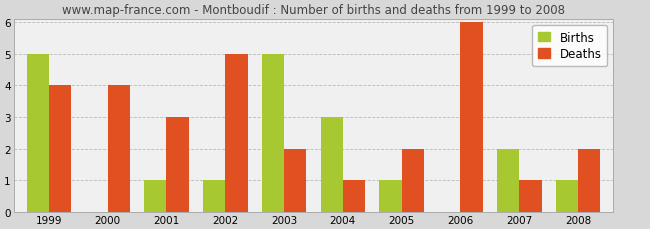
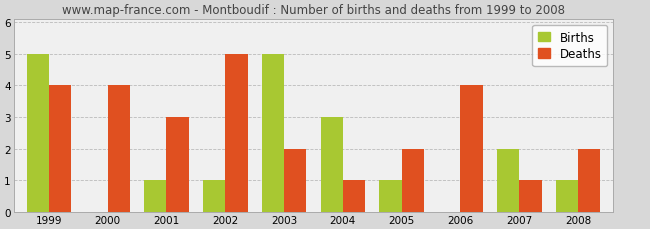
Deaths/2006: 6 -> 4
